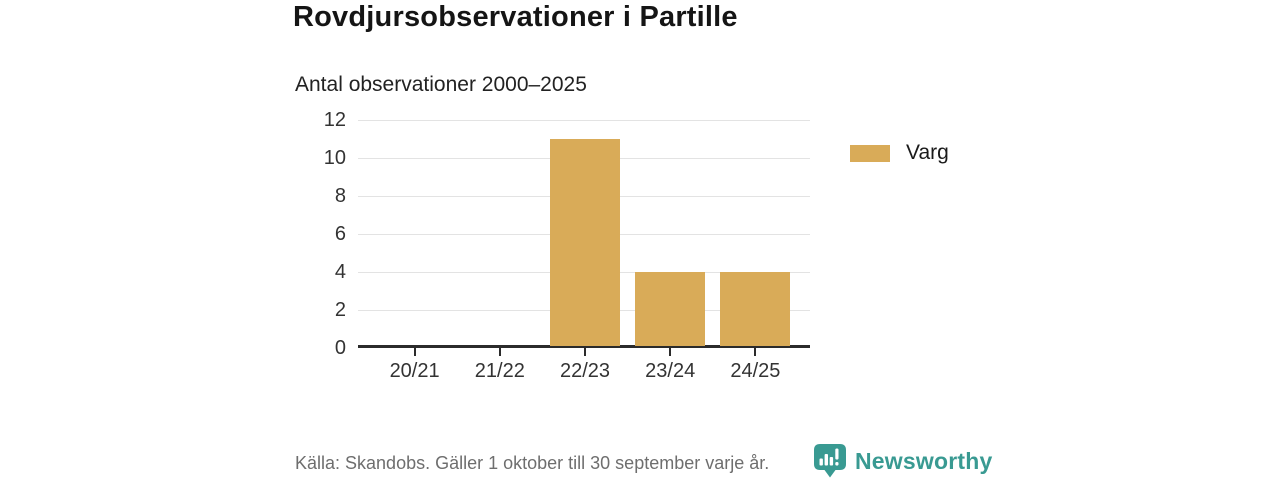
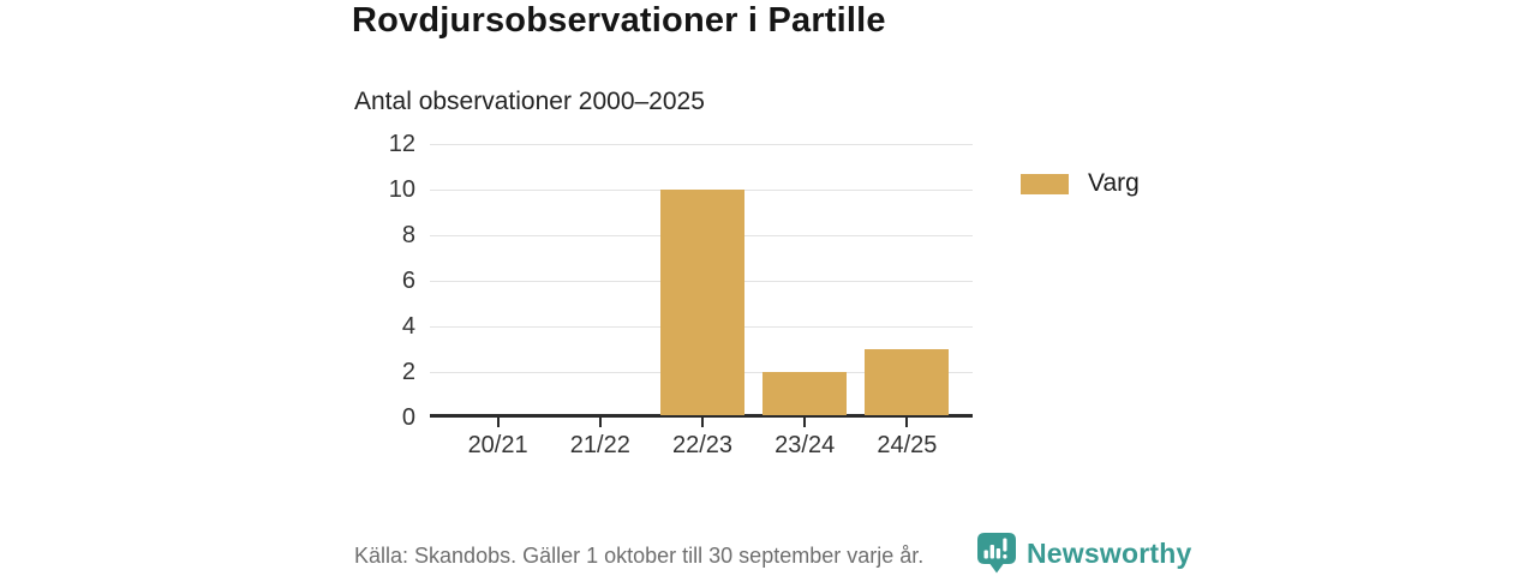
22/23: 11 -> 10
23/24: 4 -> 2
24/25: 4 -> 3
